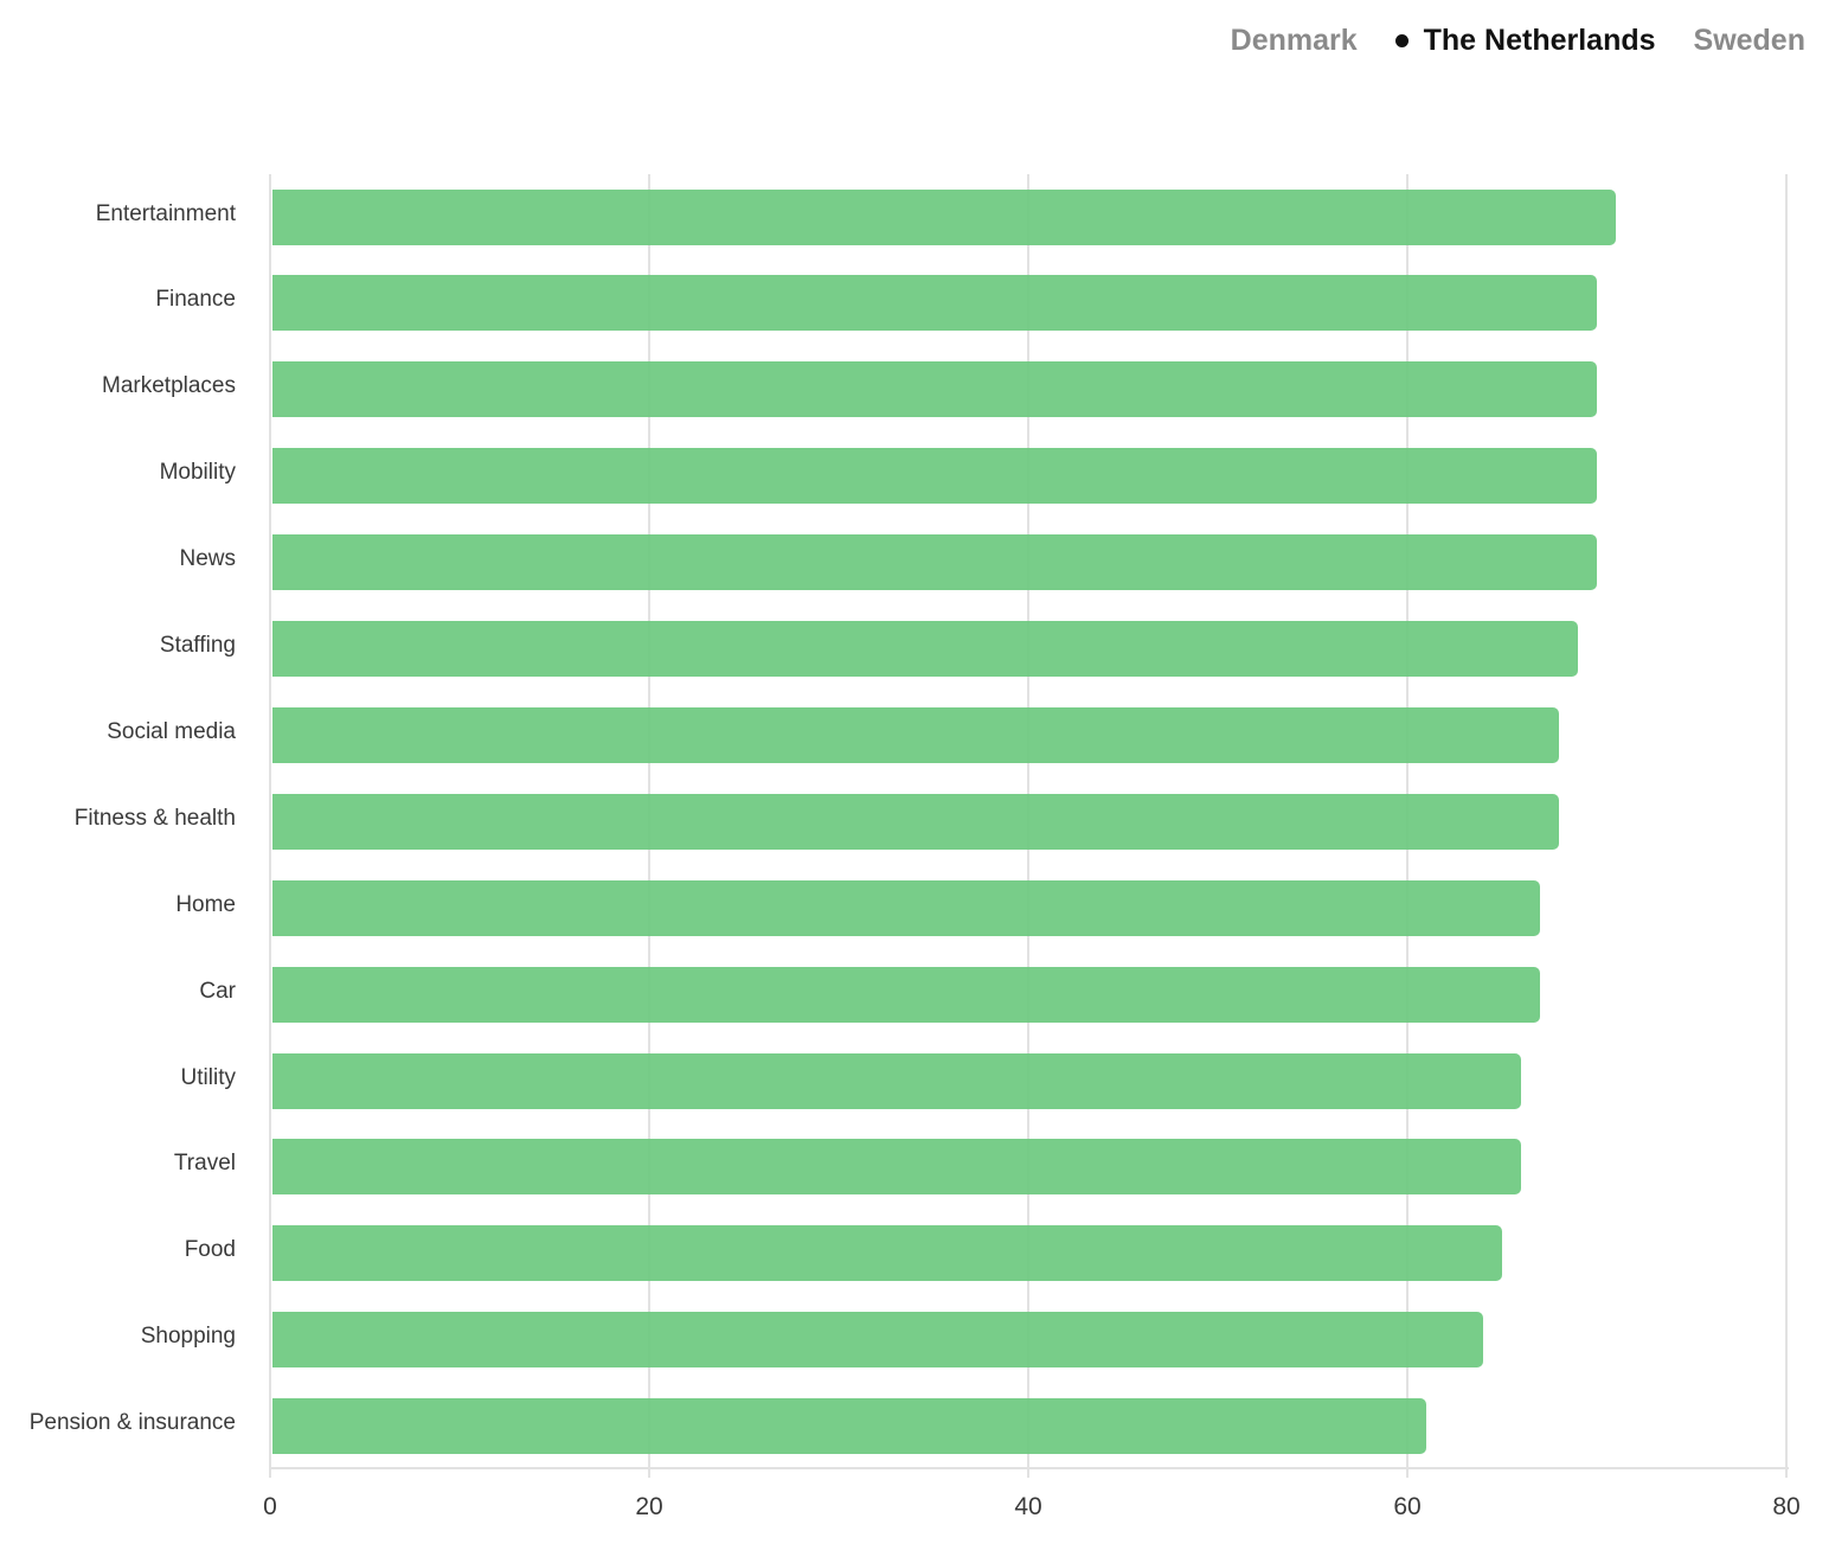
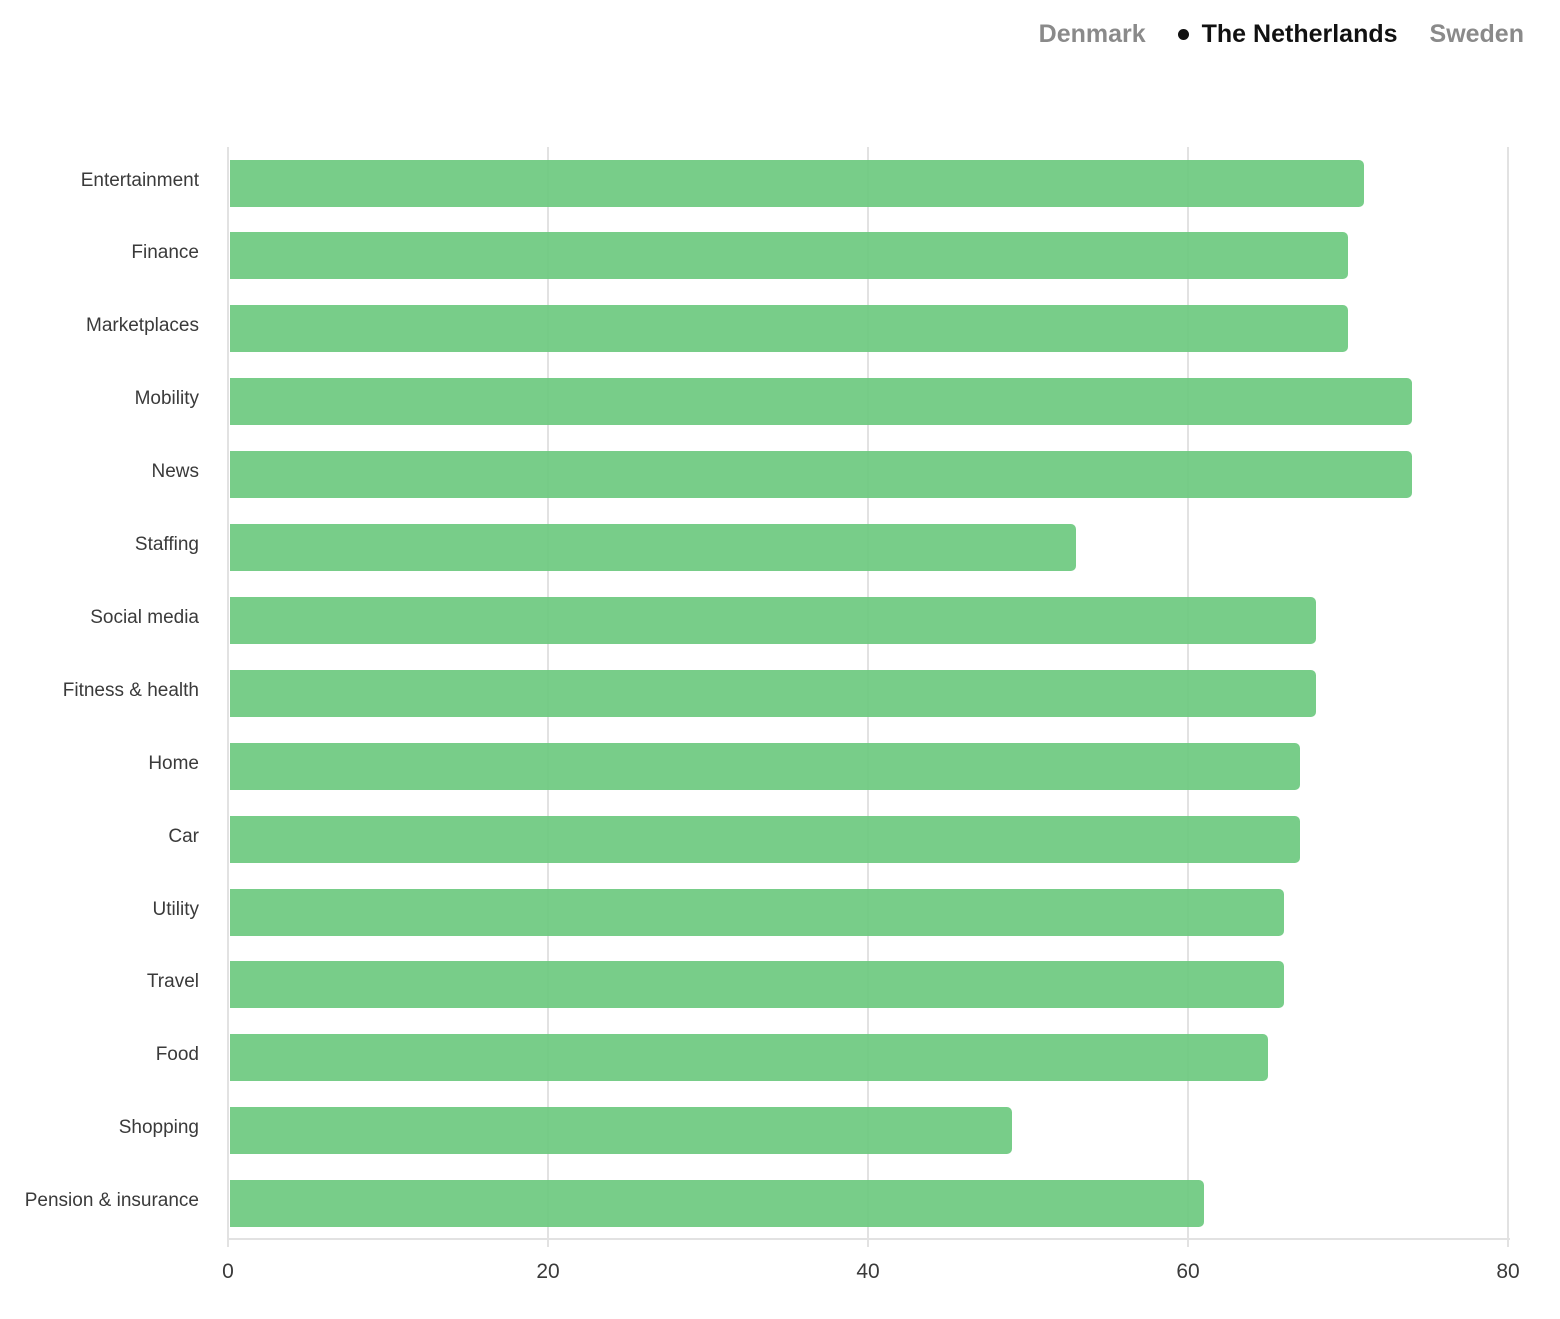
Mobility: 70 -> 74
News: 70 -> 74
Staffing: 69 -> 53
Shopping: 64 -> 49
